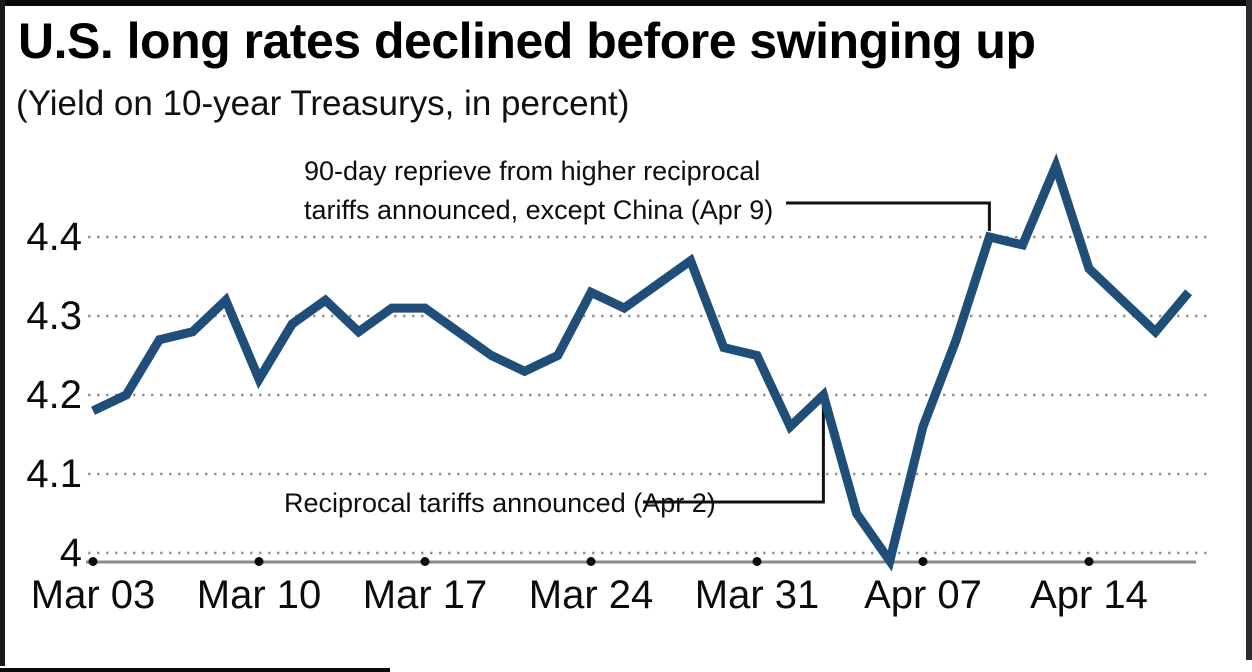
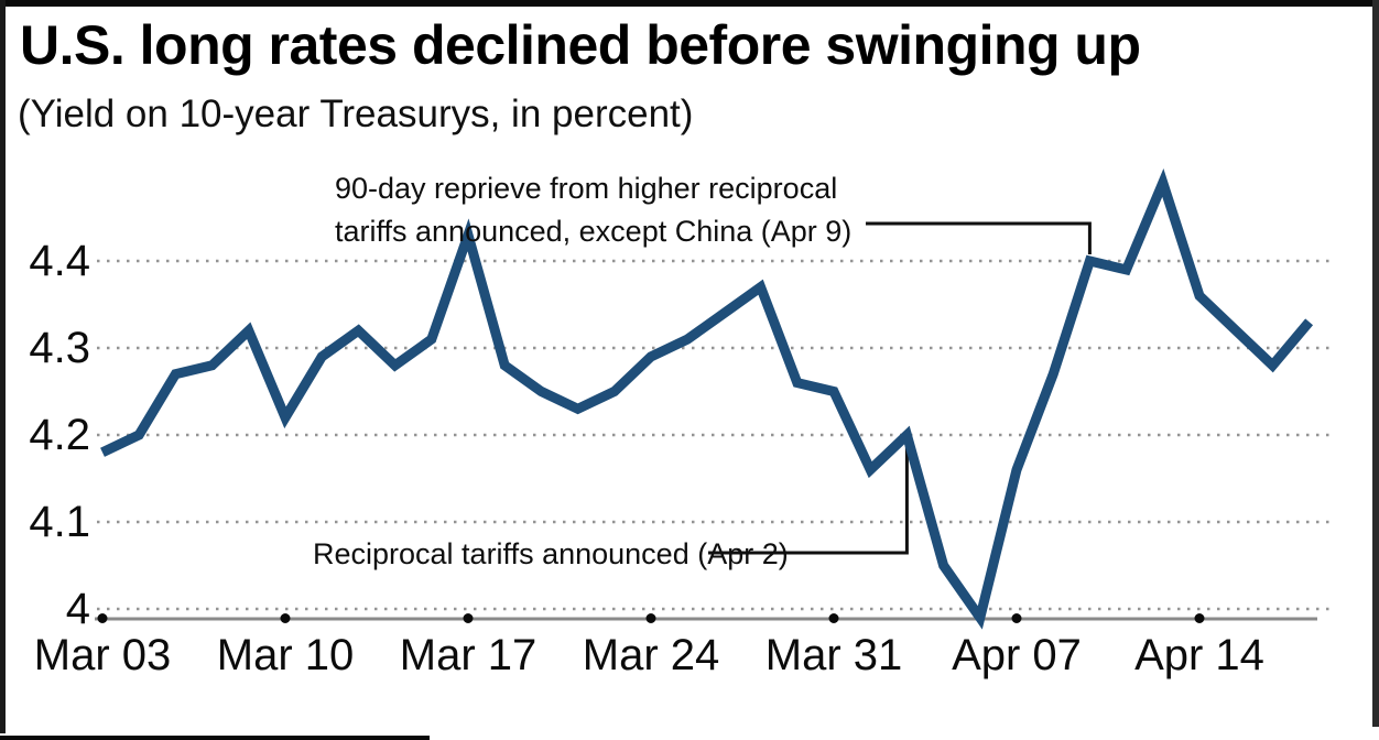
Mar 17: 4.31 -> 4.43
Mar 24: 4.33 -> 4.29
